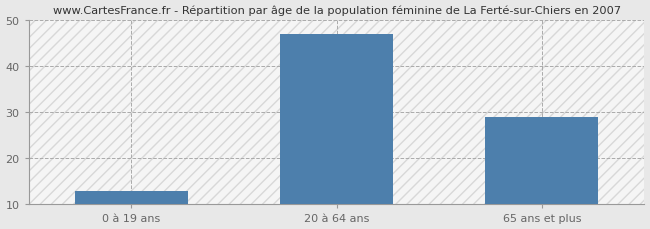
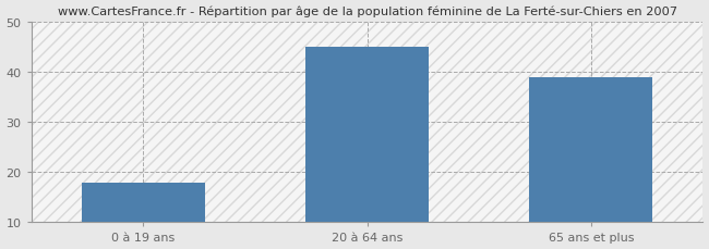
0 à 19 ans: 13 -> 18
20 à 64 ans: 47 -> 45
65 ans et plus: 29 -> 39
